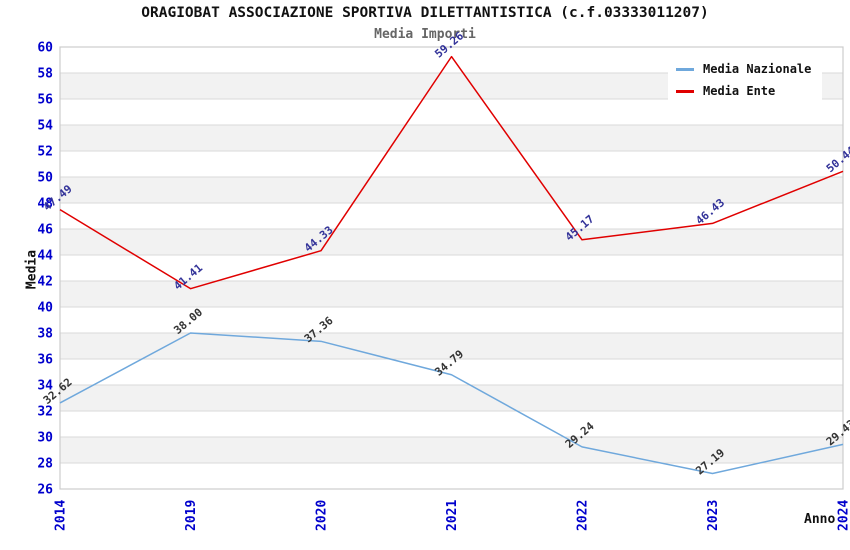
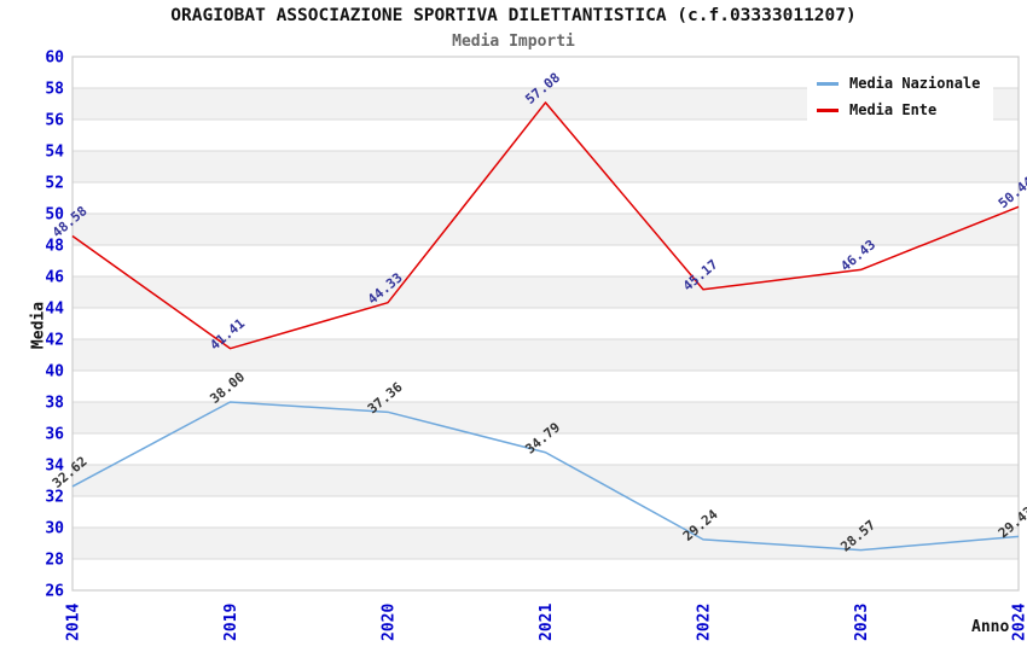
Media Ente/2014: 47.49 -> 48.58
Media Ente/2021: 59.26 -> 57.08
Media Nazionale/2023: 27.19 -> 28.57
